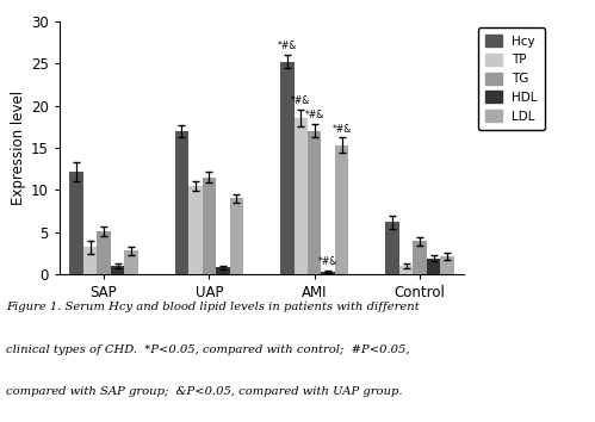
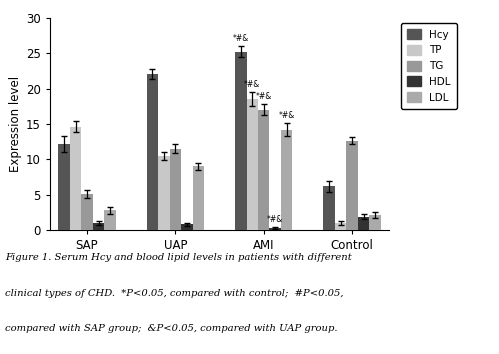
TP/SAP: 3.2 -> 14.6
Hcy/UAP: 17.0 -> 22.0
LDL/AMI: 15.3 -> 14.2
TG/Control: 3.9 -> 12.6
